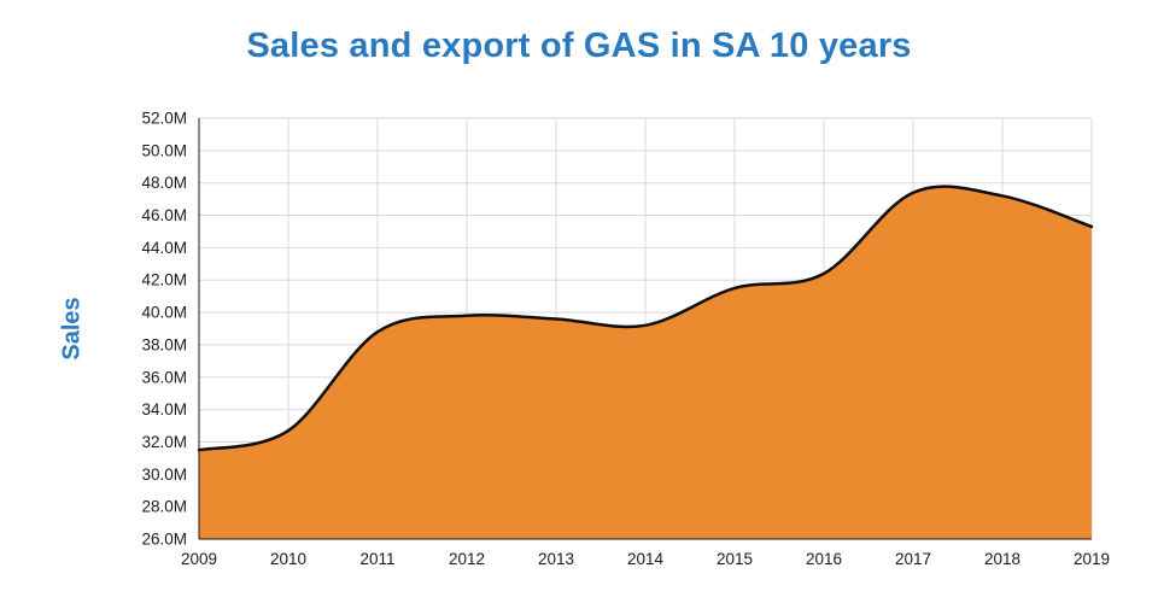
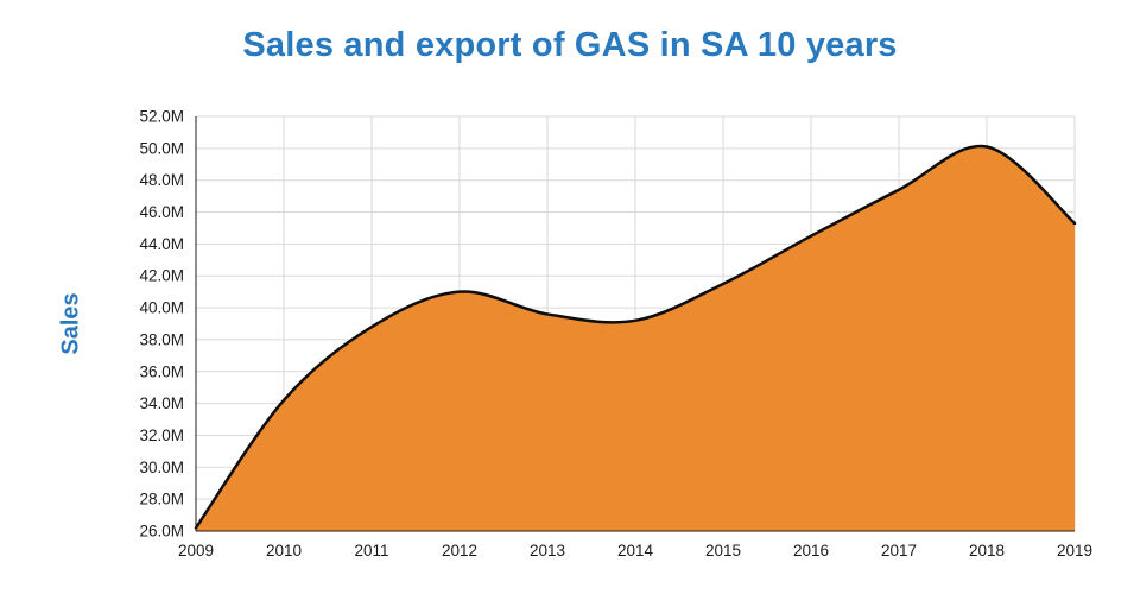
2009: 31.5M -> 26.2M
2010: 32.7M -> 34.2M
2012: 39.8M -> 41.0M
2016: 42.4M -> 44.5M
2018: 47.2M -> 50.1M
